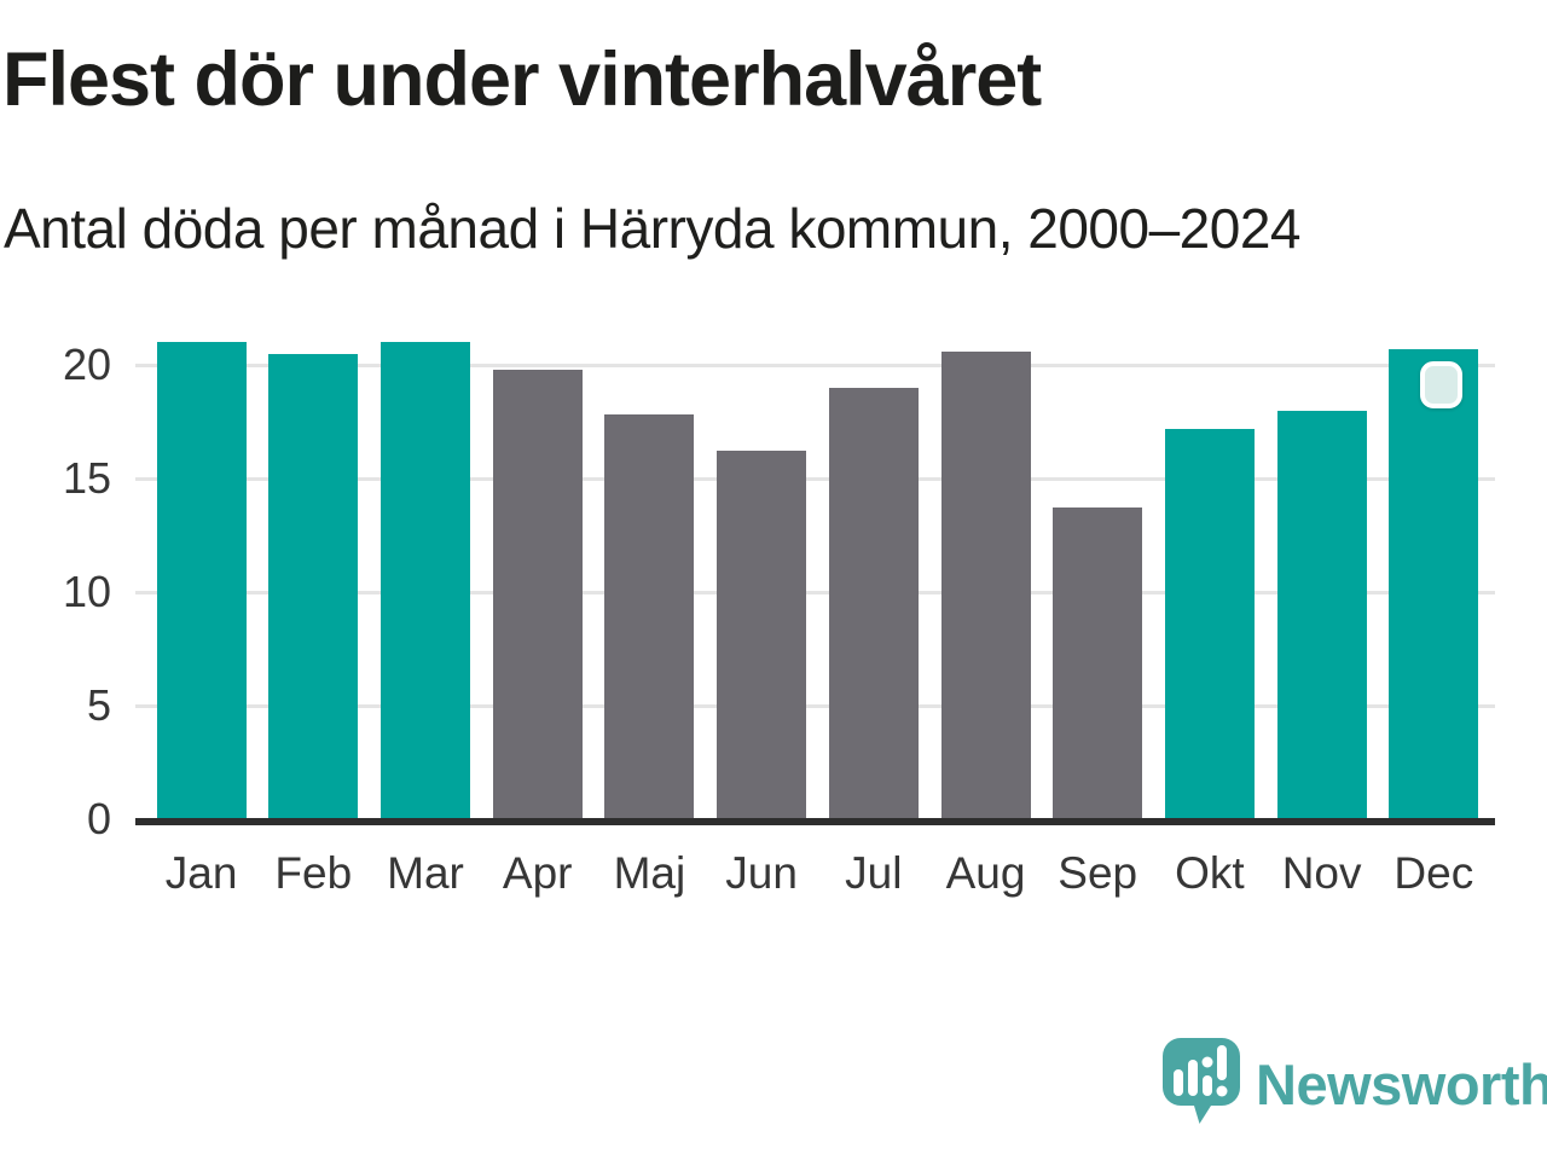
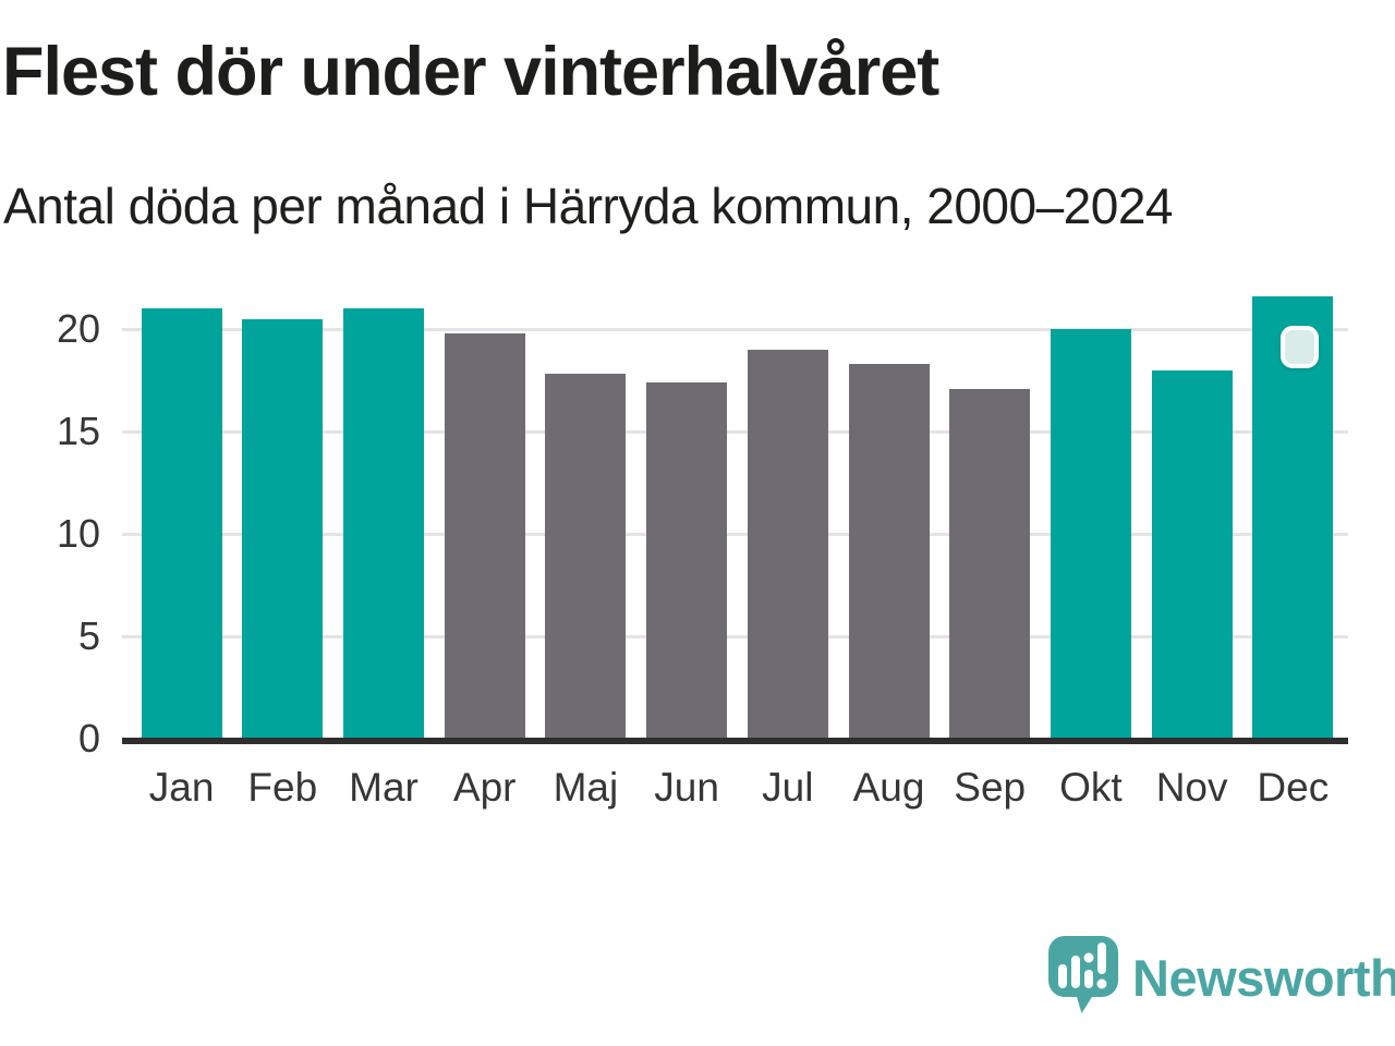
Jun: 16.2 -> 17.4
Aug: 20.6 -> 18.3
Sep: 13.7 -> 17.1
Okt: 17.2 -> 20.0
Dec: 20.7 -> 21.6
